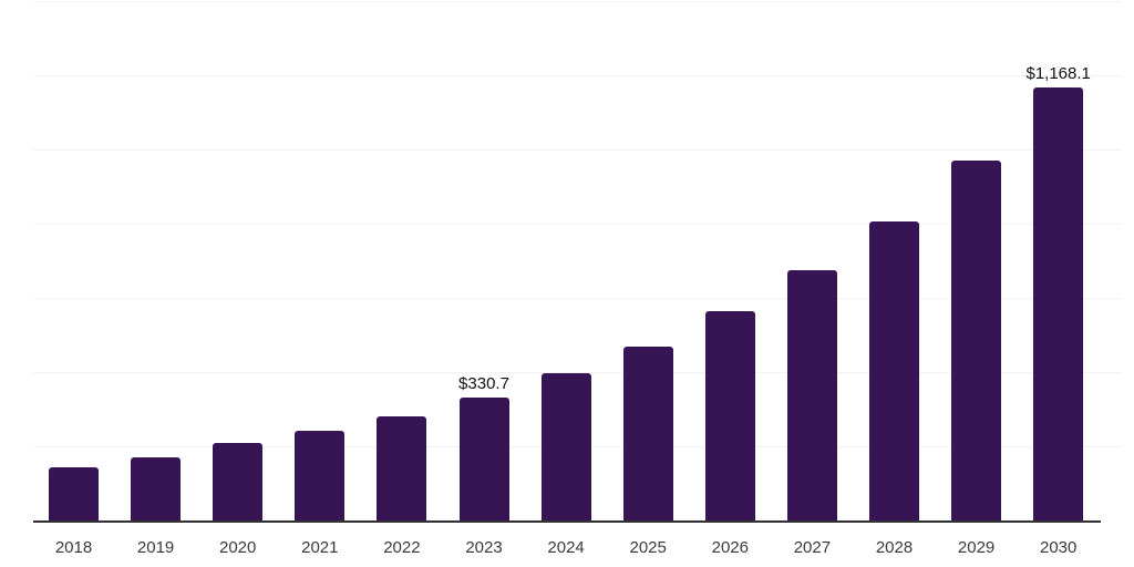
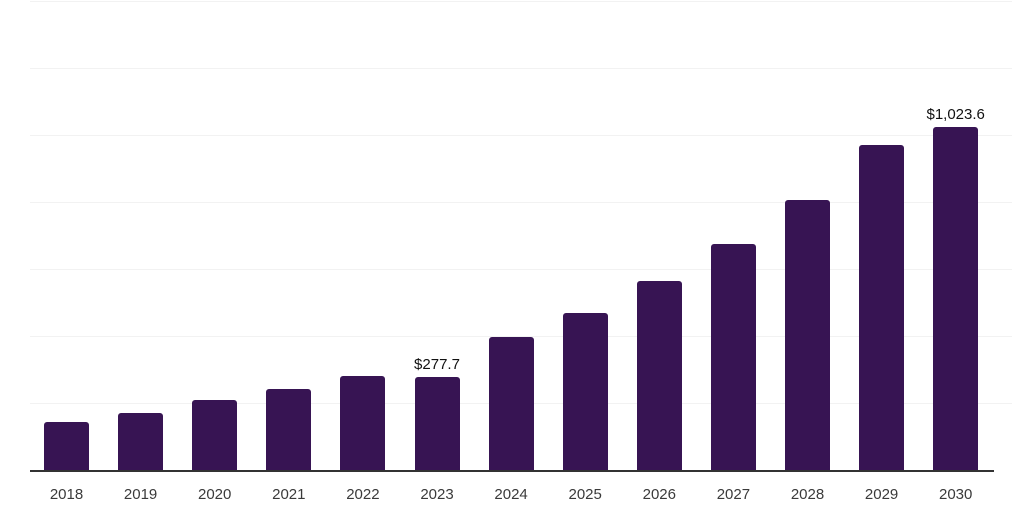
2023: $330.7 -> $277.7
2030: $1,168.1 -> $1,023.6
